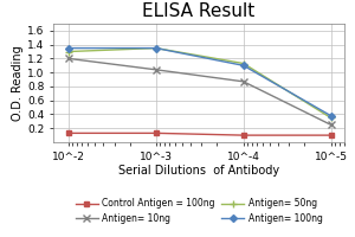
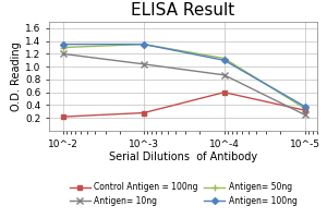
Control Antigen = 100ng/10^-2: 0.13 -> 0.22
Control Antigen = 100ng/10^-3: 0.13 -> 0.28
Control Antigen = 100ng/10^-4: 0.10 -> 0.60
Control Antigen = 100ng/10^-5: 0.10 -> 0.32
